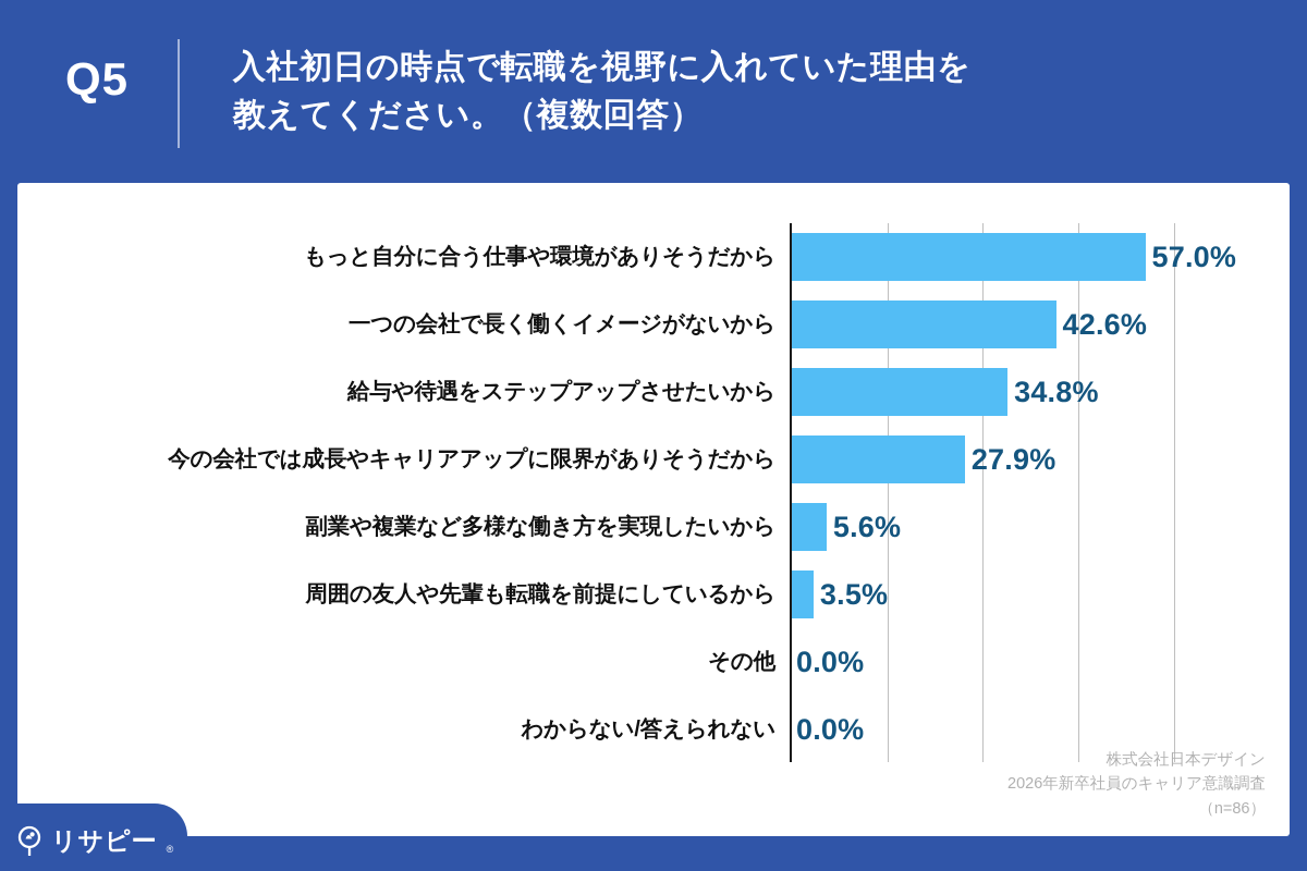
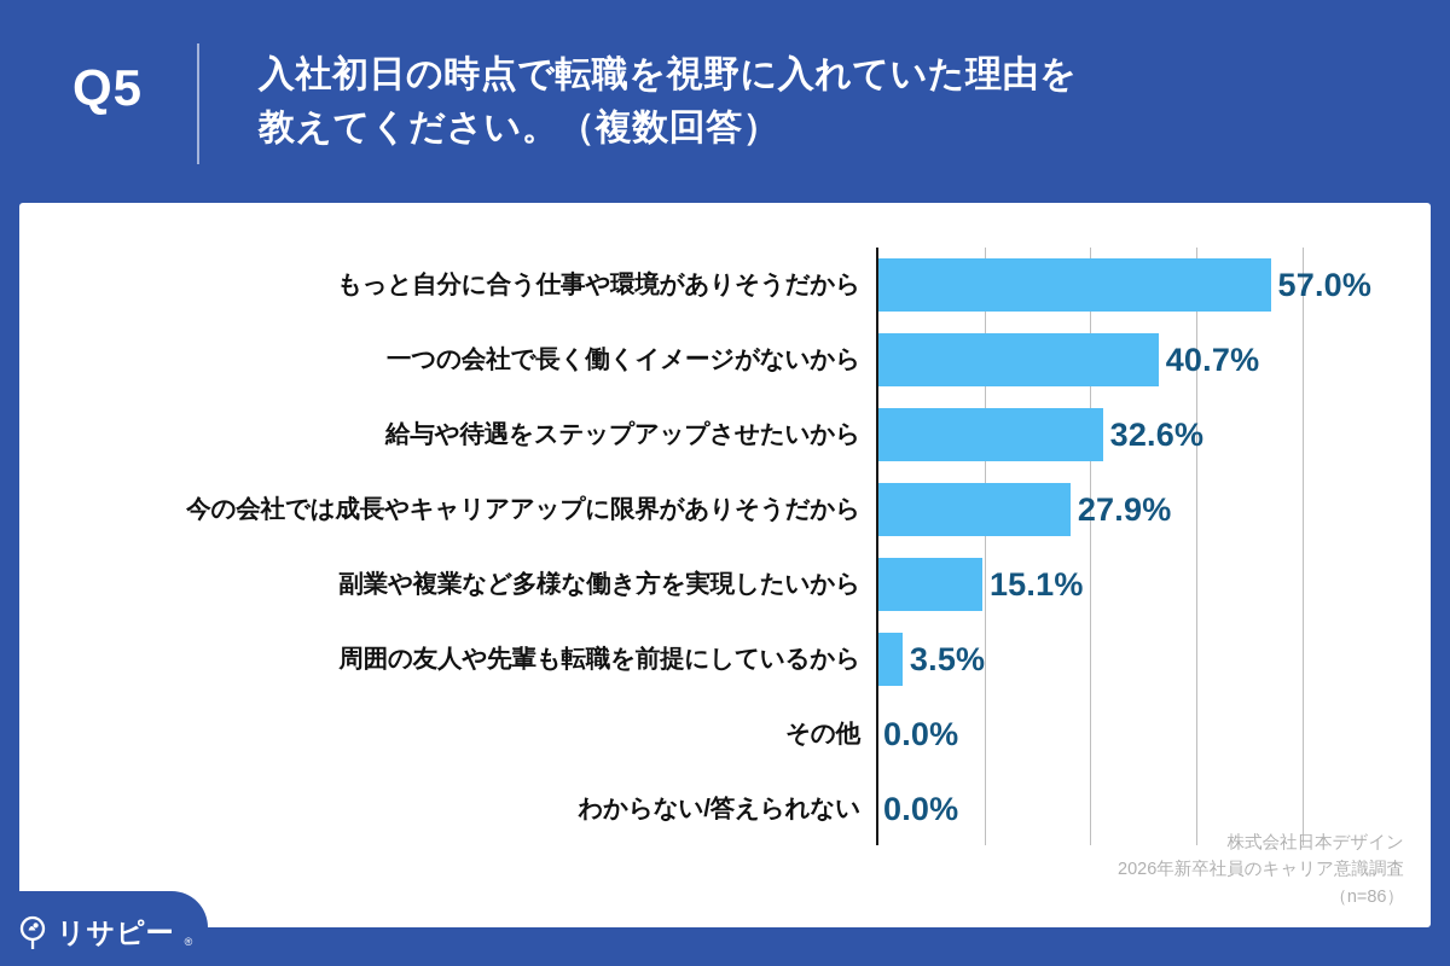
一つの会社で長く働くイメージがないから: 42.6% -> 40.7%
給与や待遇をステップアップさせたいから: 34.8% -> 32.6%
副業や複業など多様な働き方を実現したいから: 5.6% -> 15.1%
